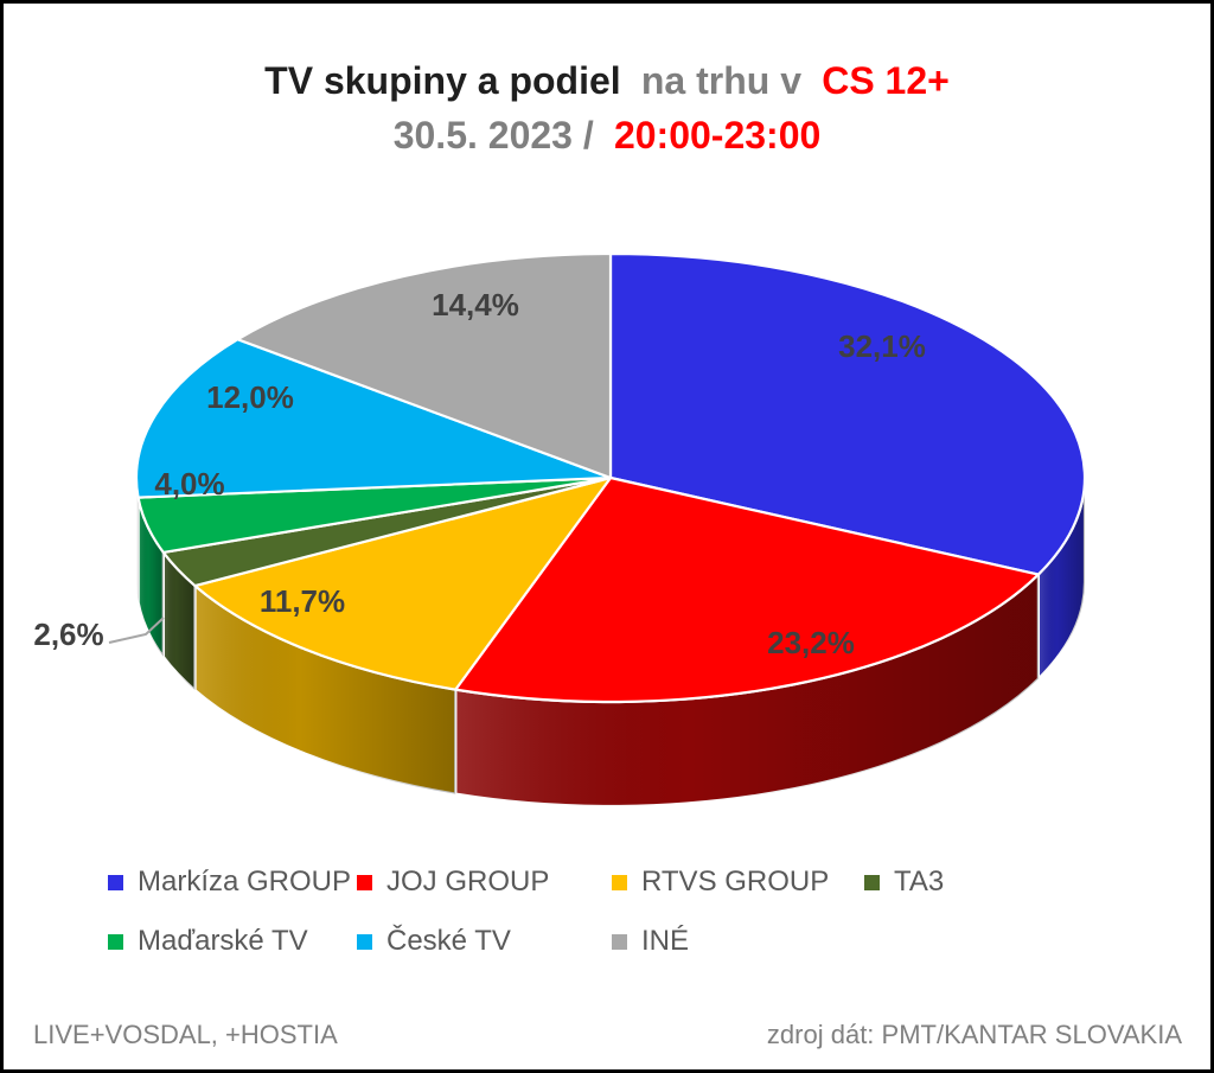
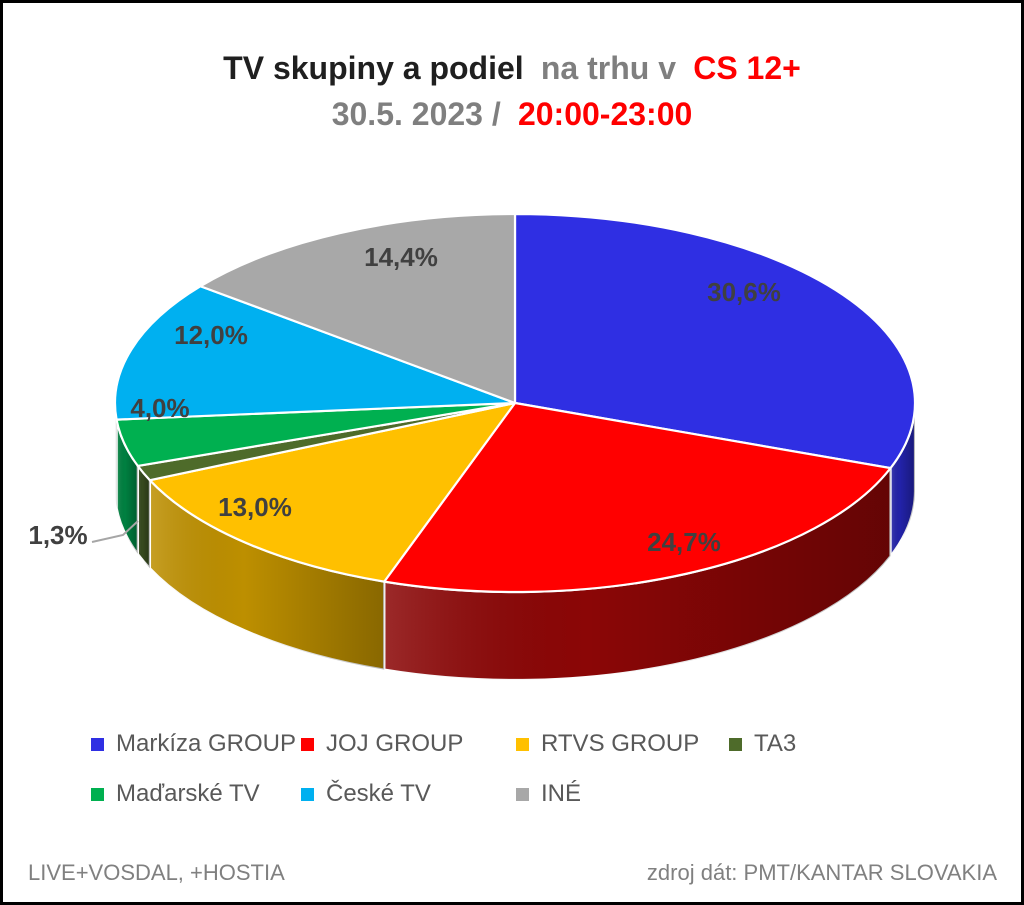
Markíza GROUP: 32,1% -> 30,6%
JOJ GROUP: 23,2% -> 24,7%
RTVS GROUP: 11,7% -> 13,0%
TA3: 2,6% -> 1,3%
